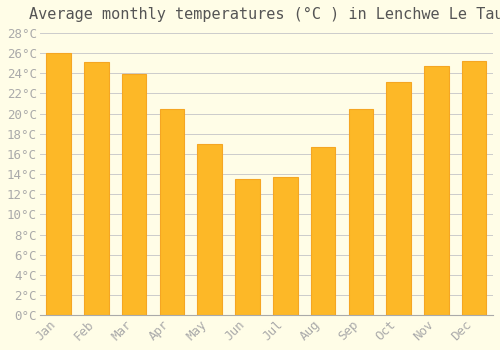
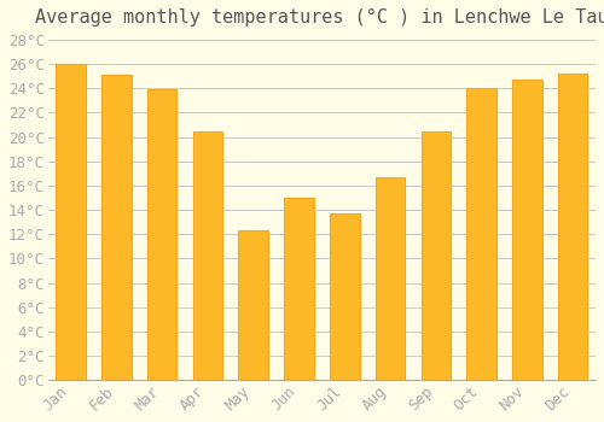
May: 17.0°C -> 12.3°C
Jun: 13.5°C -> 15.0°C
Oct: 23.1°C -> 24.0°C
